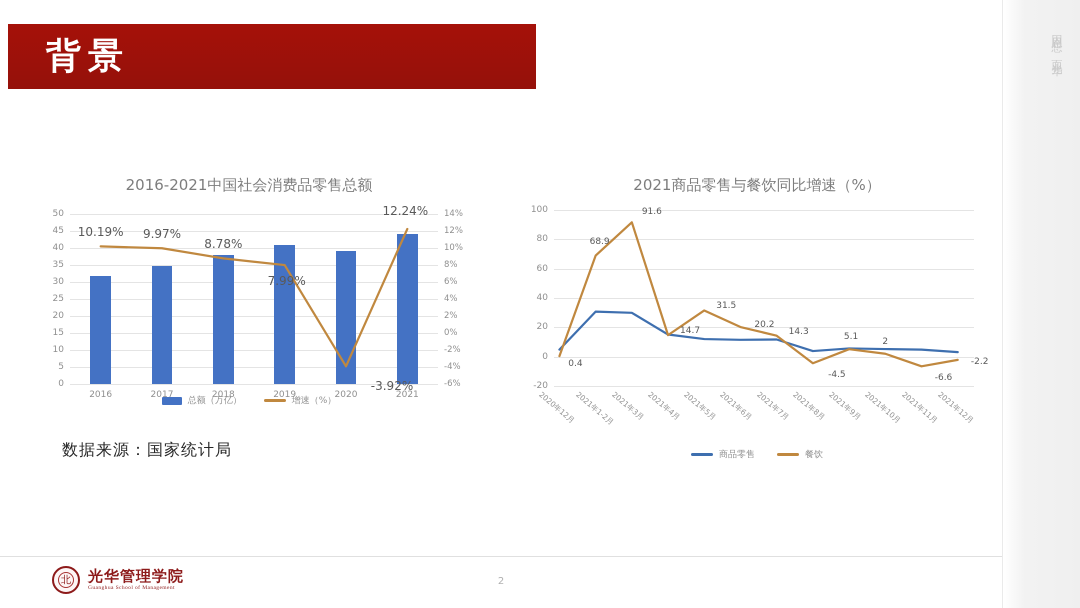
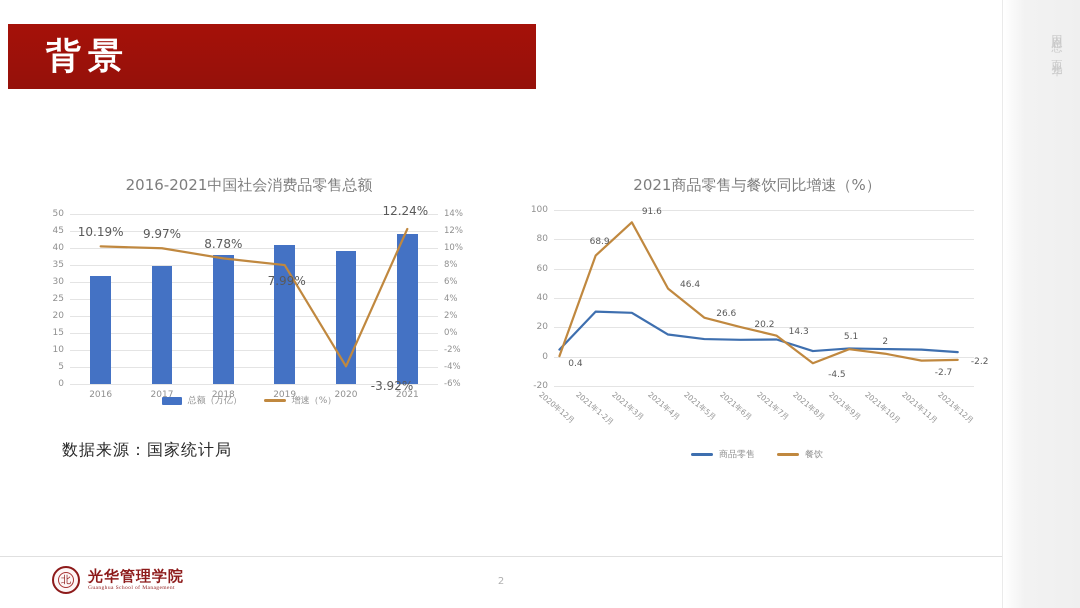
2021商品零售与餐饮同比增速（%）/餐饮/2021年4月: 14.7 -> 46.4
2021商品零售与餐饮同比增速（%）/餐饮/2021年5月: 31.5 -> 26.6
2021商品零售与餐饮同比增速（%）/餐饮/2021年11月: -6.6 -> -2.7
